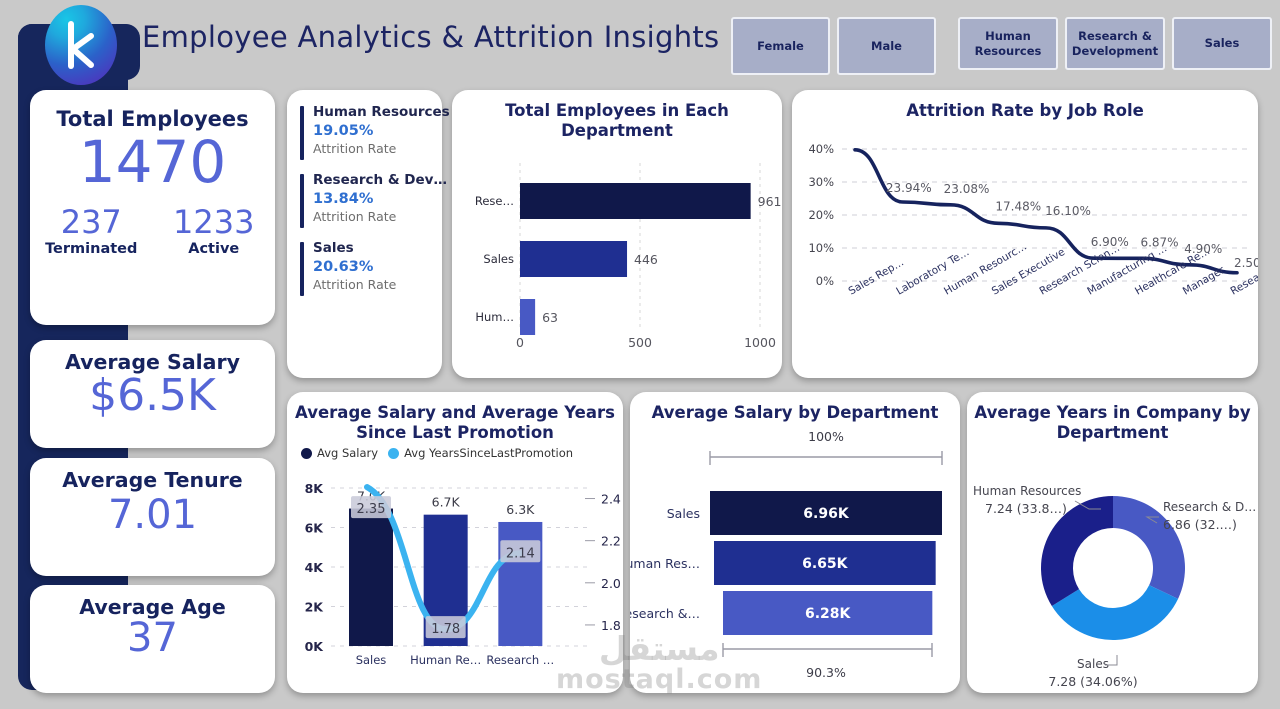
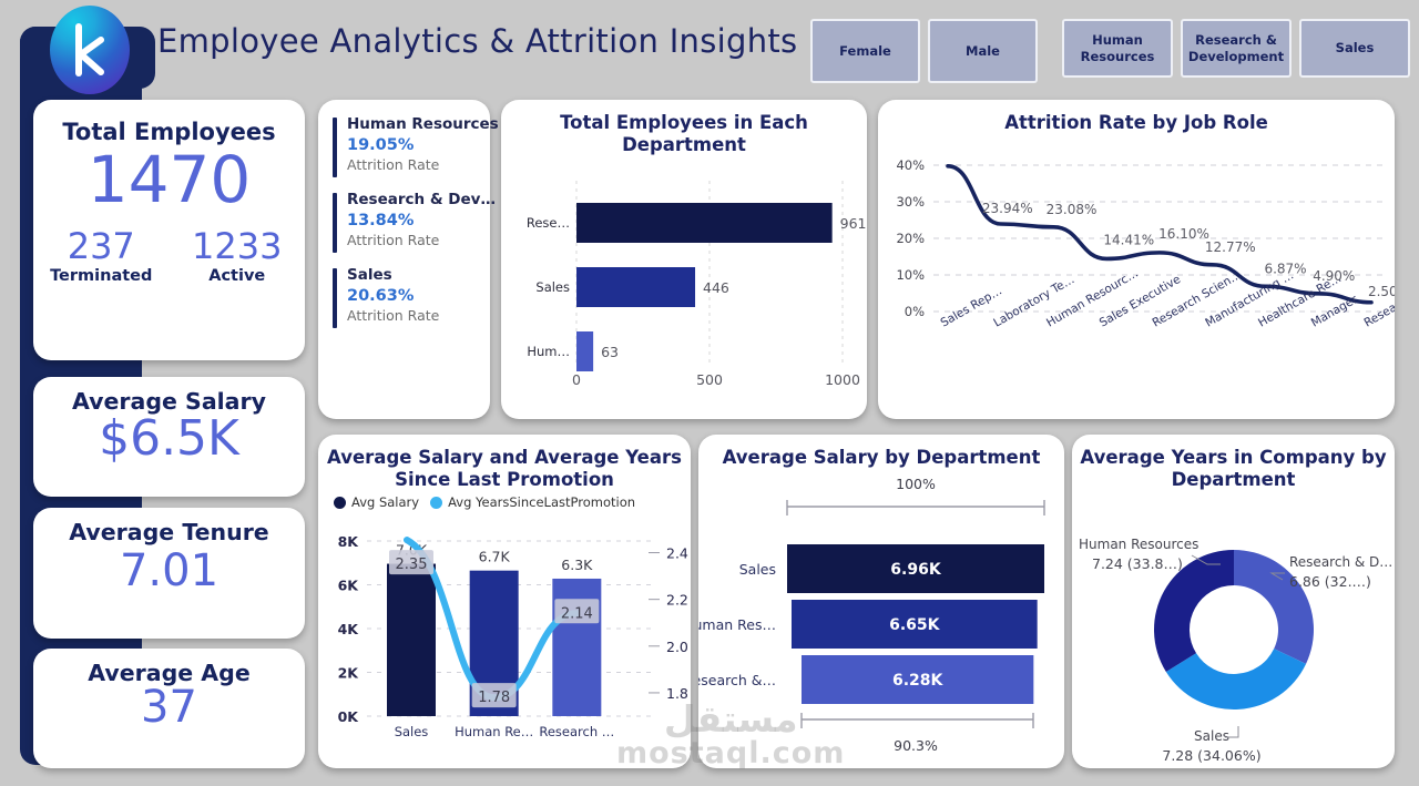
Attrition Rate by Job Role/Sales Executive: 17.48% -> 14.41%
Attrition Rate by Job Role/Manufacturing …: 6.90% -> 12.77%
